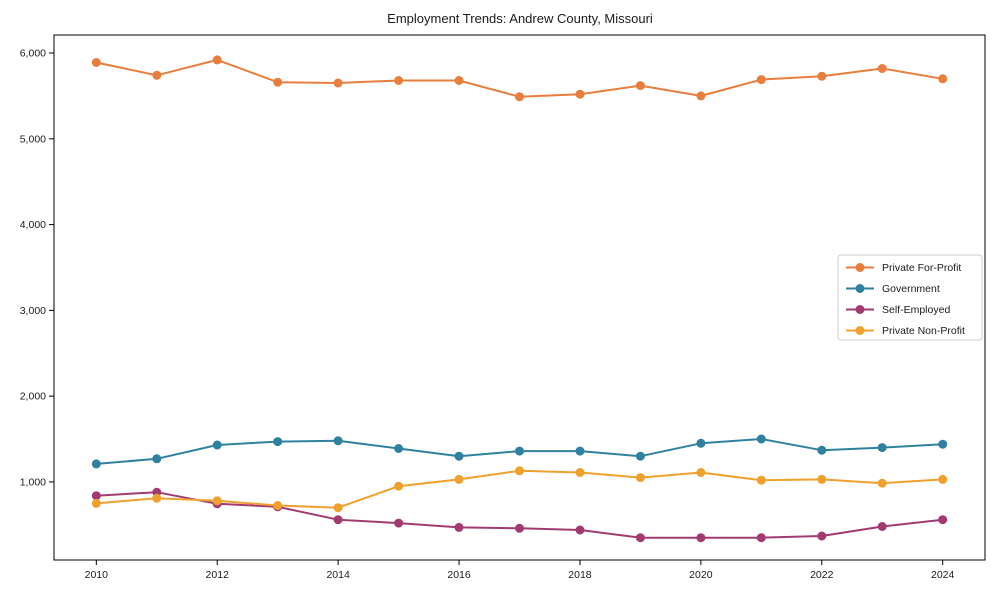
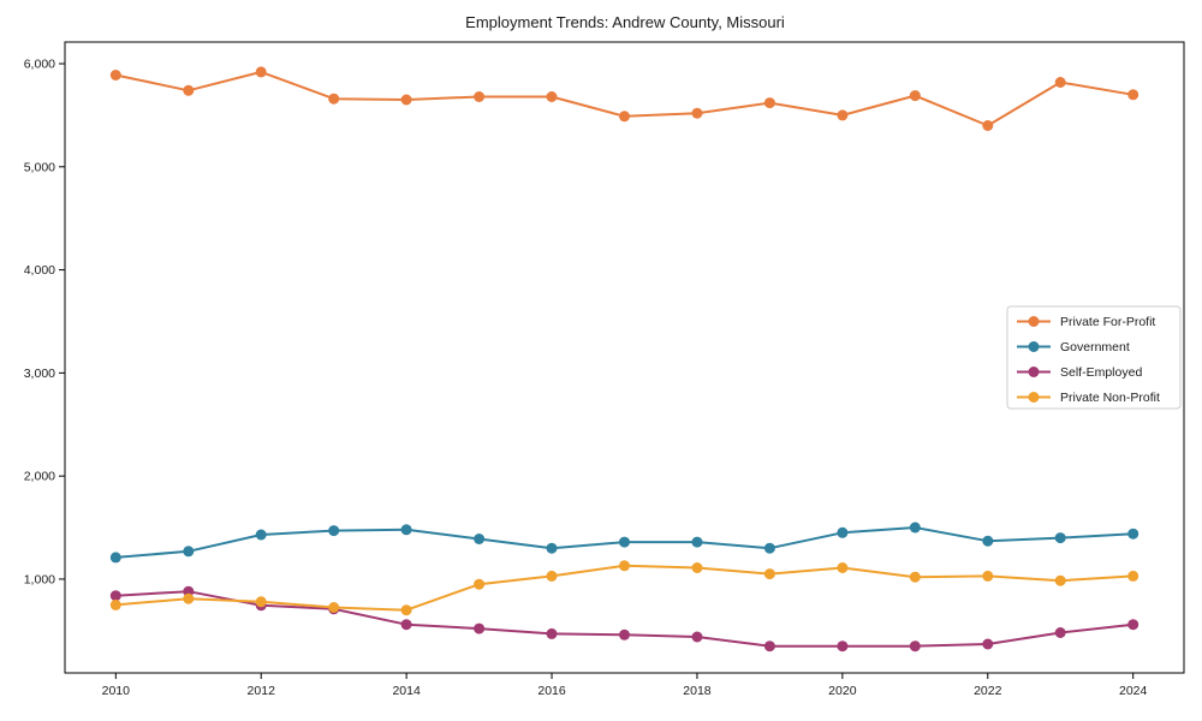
Private For-Profit/2022: 5700 -> 5400
